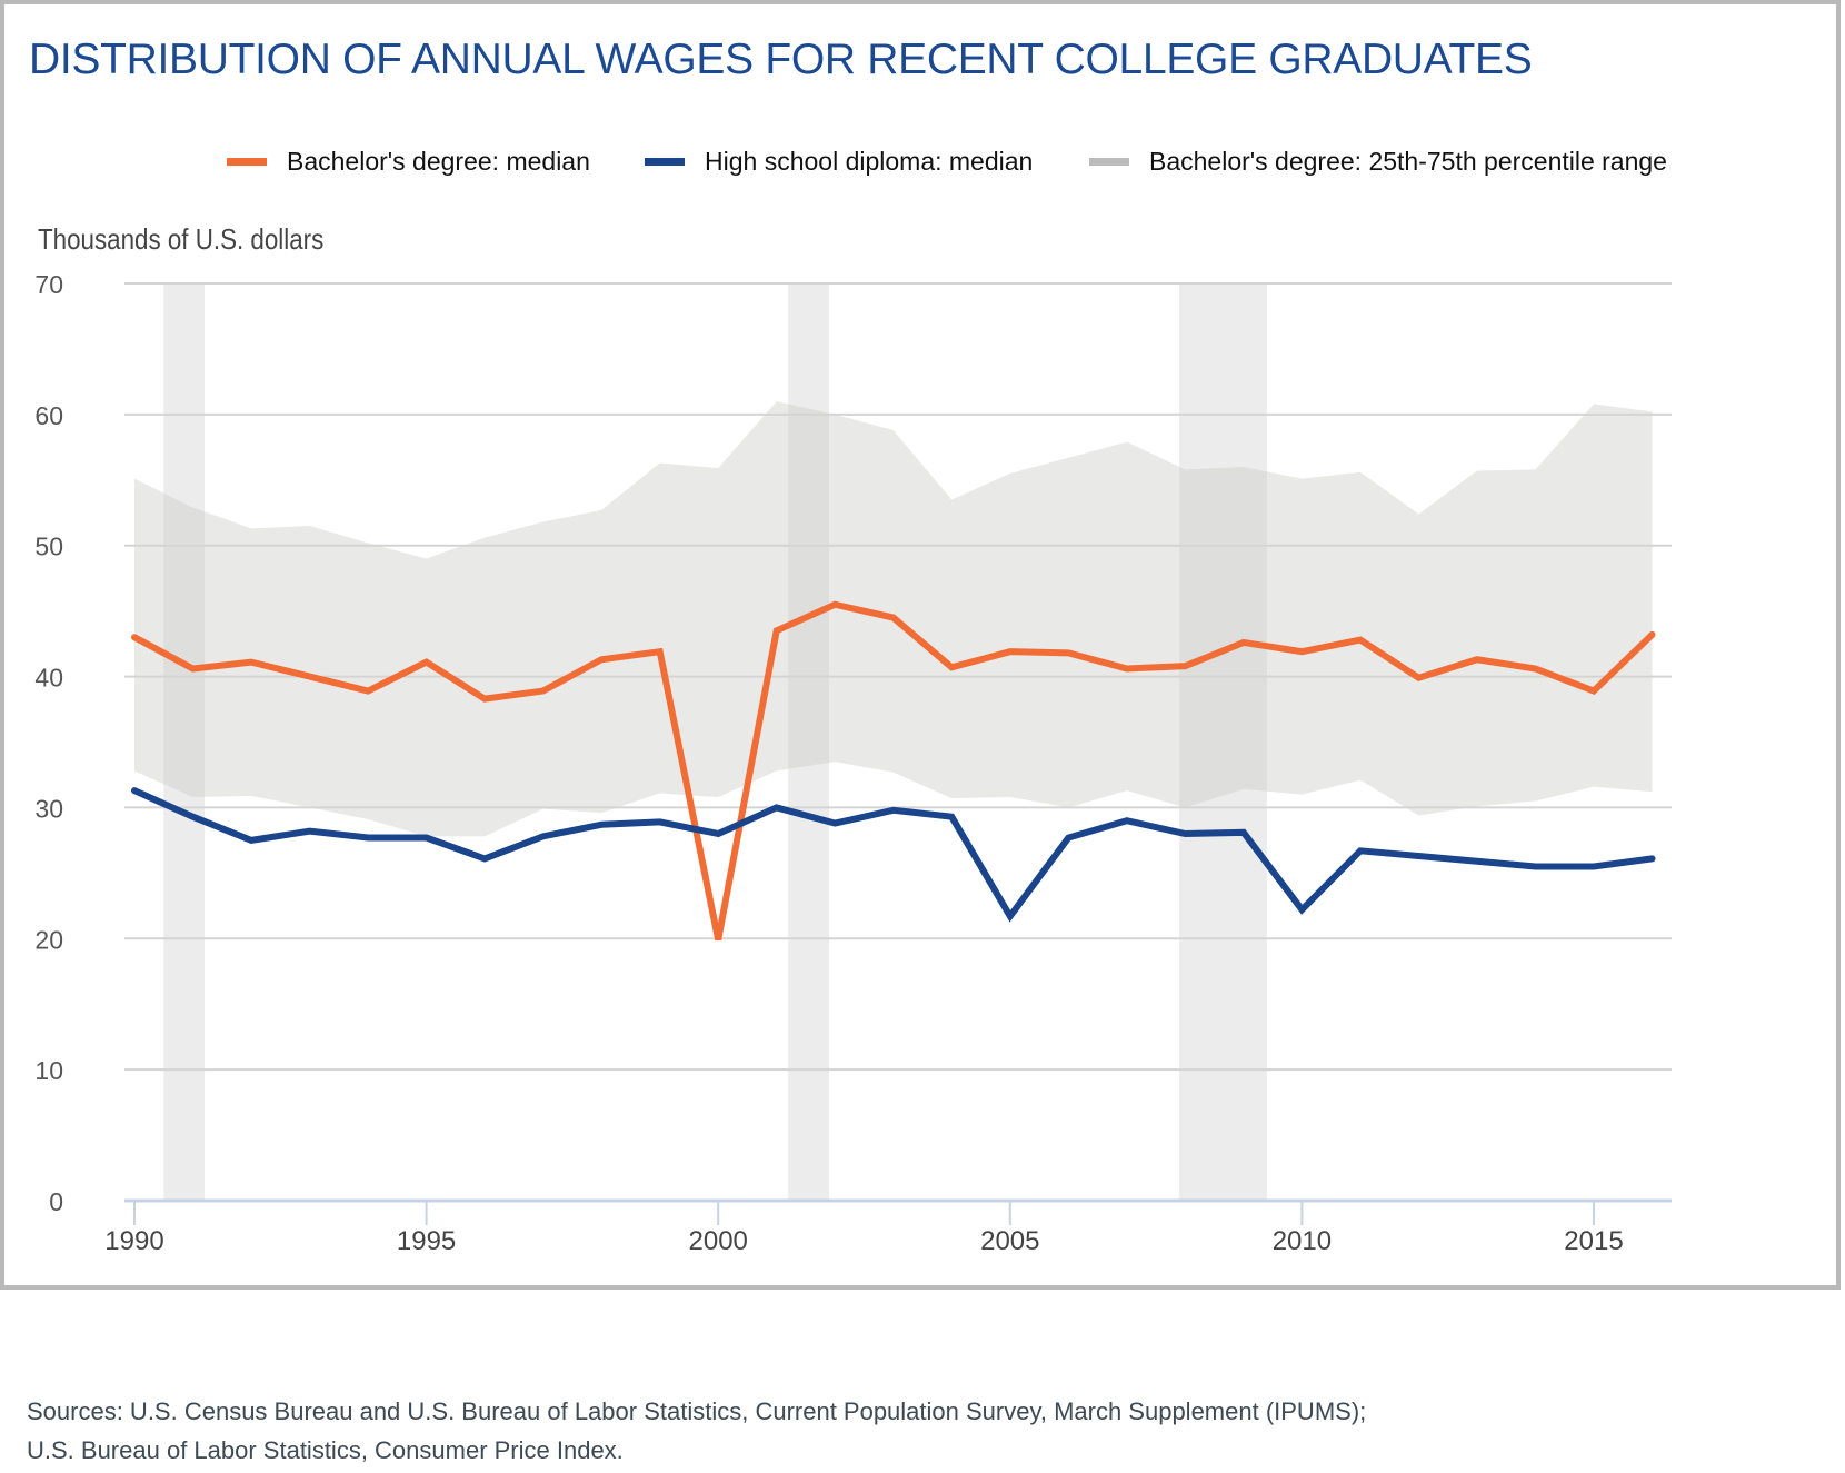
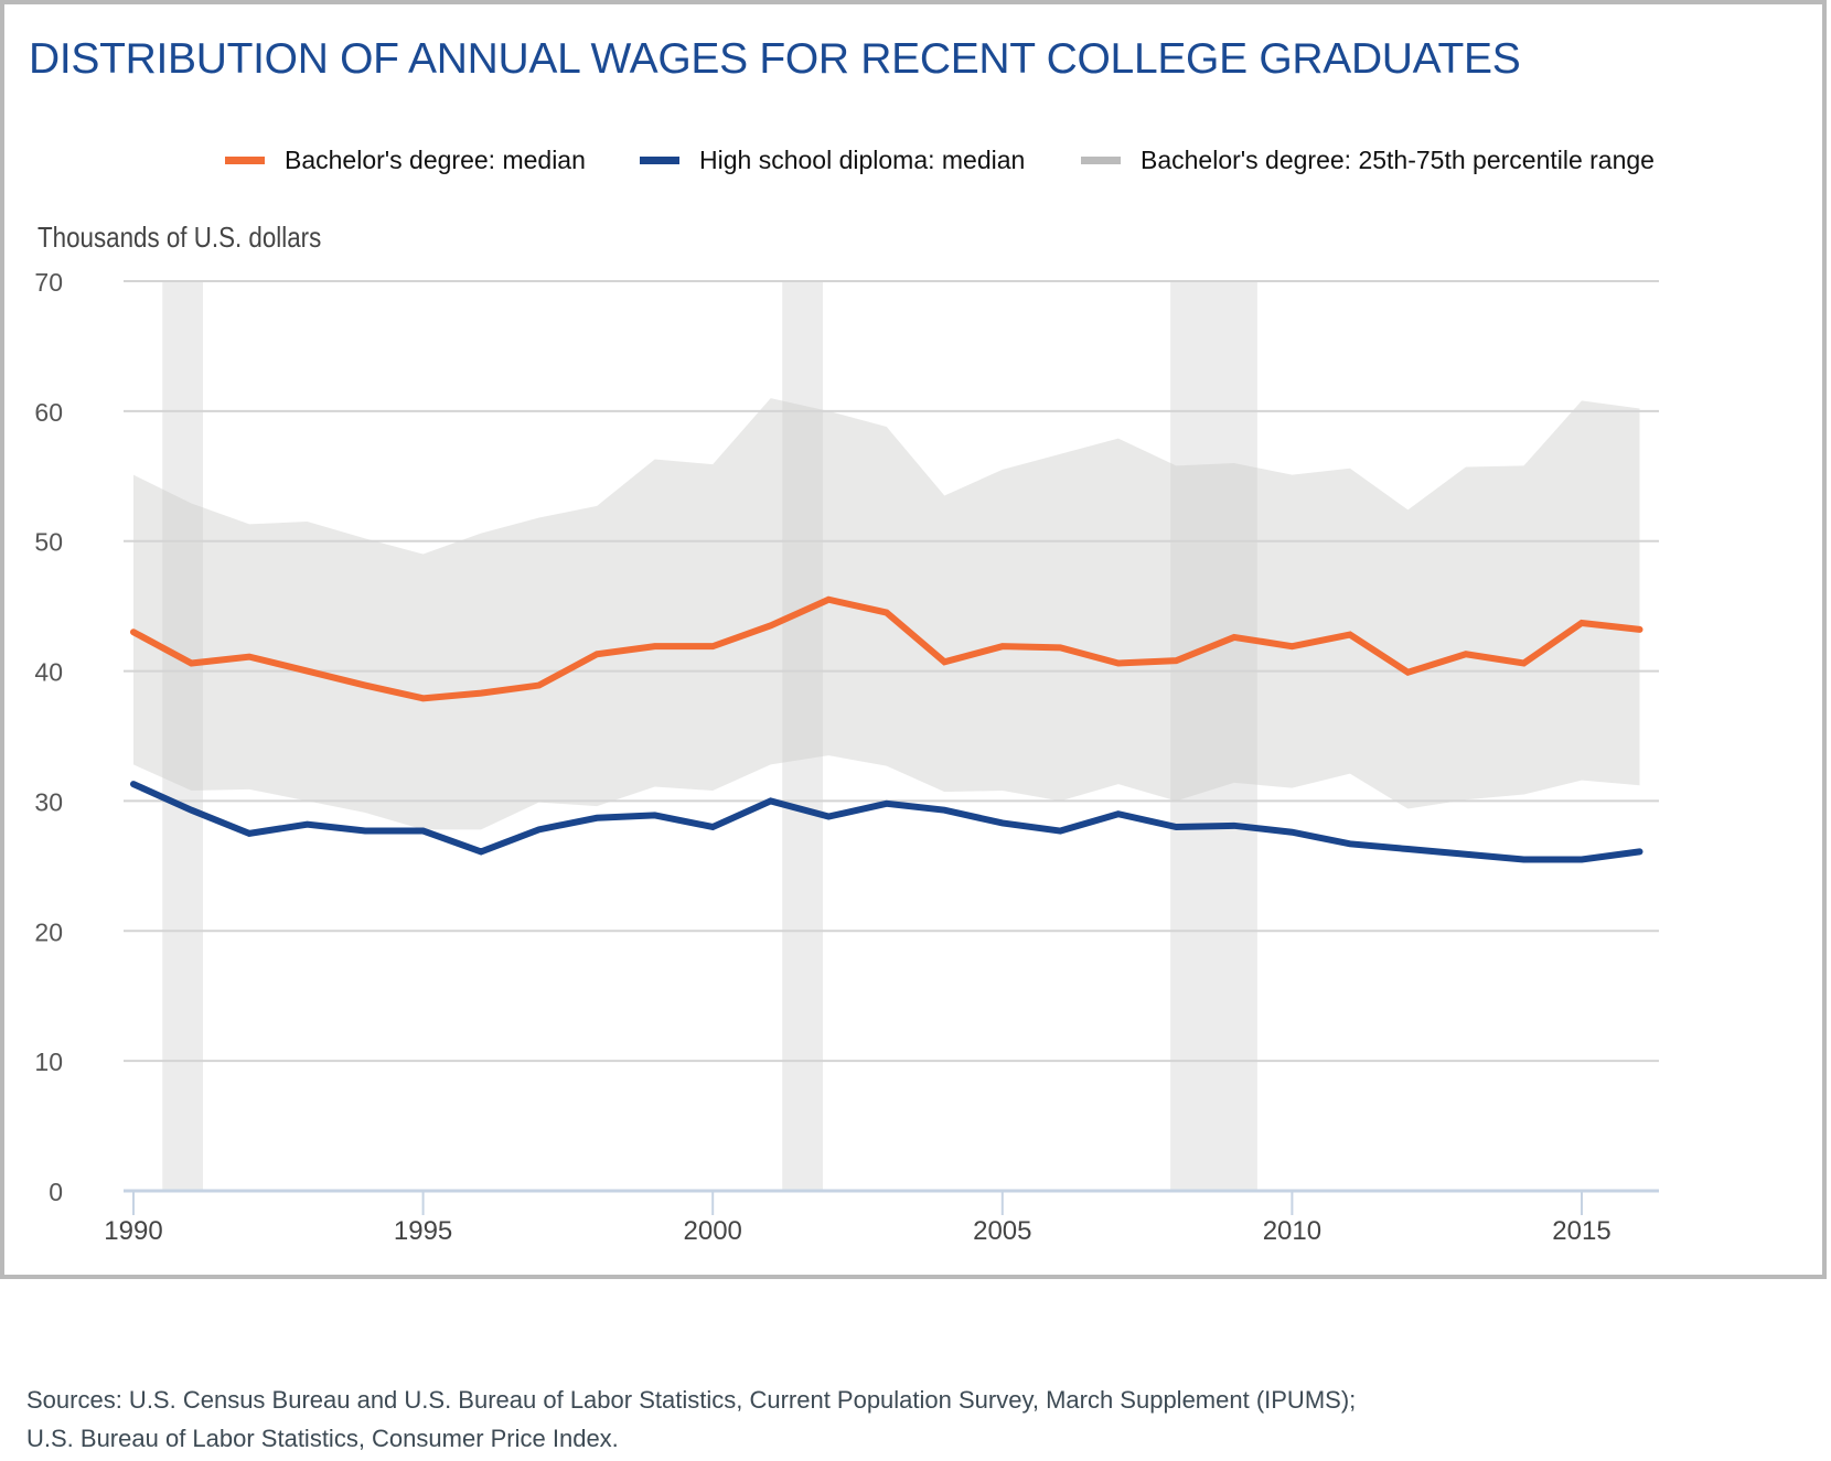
Bachelor's degree: median/1995: 41.1 -> 37.9
Bachelor's degree: median/2000: 19.9 -> 41.9
High school diploma: median/2005: 21.7 -> 28.3
High school diploma: median/2010: 22.2 -> 27.6
Bachelor's degree: median/2015: 38.9 -> 43.7
